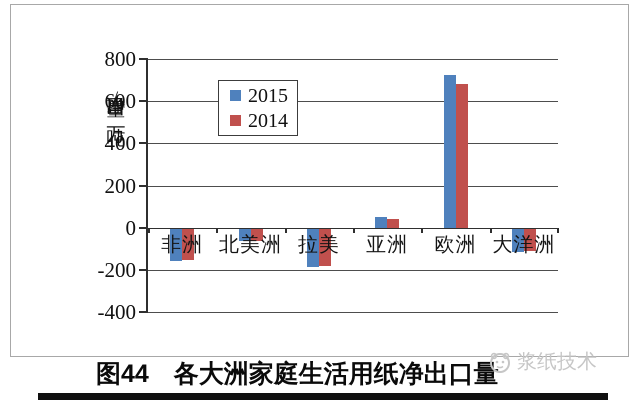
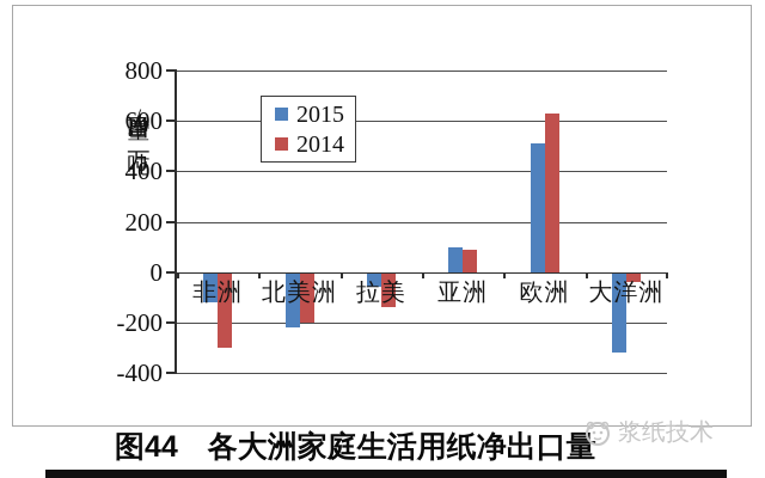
2015/非洲: -160 -> -120
2014/非洲: -160 -> -300
2015/北美洲: -60 -> -220
2014/北美洲: -60 -> -200
2015/拉美: -180 -> -60
2014/拉美: -180 -> -140
2015/亚洲: 50 -> 100
2014/亚洲: 40 -> 90
2015/欧洲: 720 -> 510
2014/欧洲: 680 -> 630
2015/大洋洲: -120 -> -320
2014/大洋洲: -110 -> -40
